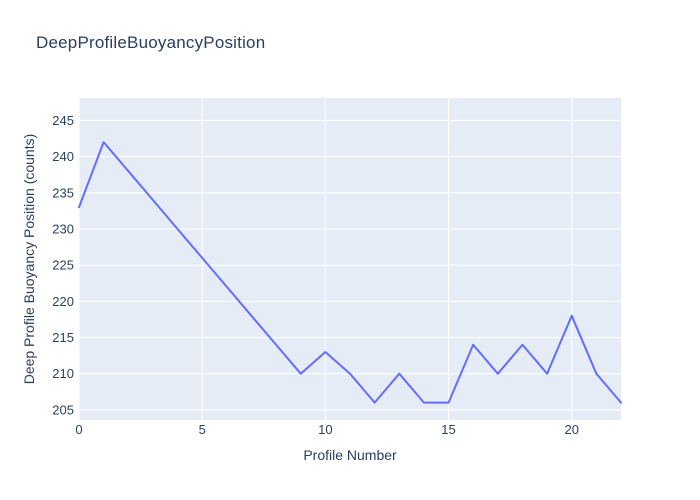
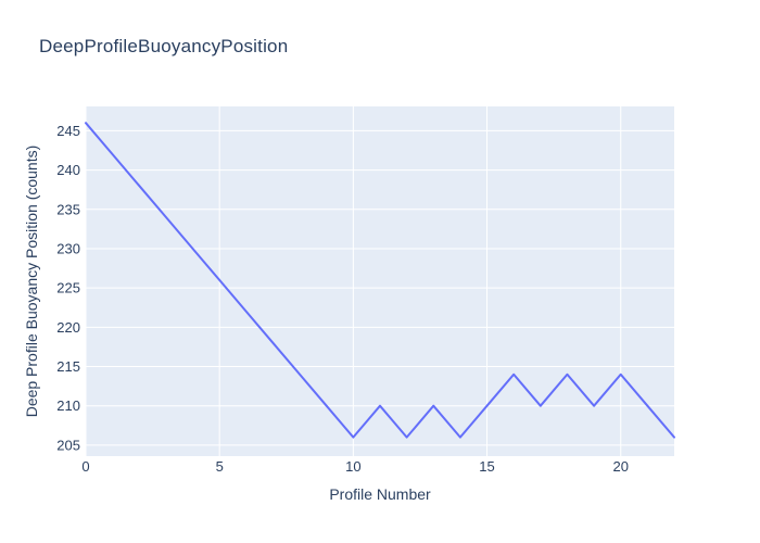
0: 233 -> 246
10: 213 -> 206
15: 206 -> 210
20: 218 -> 214
